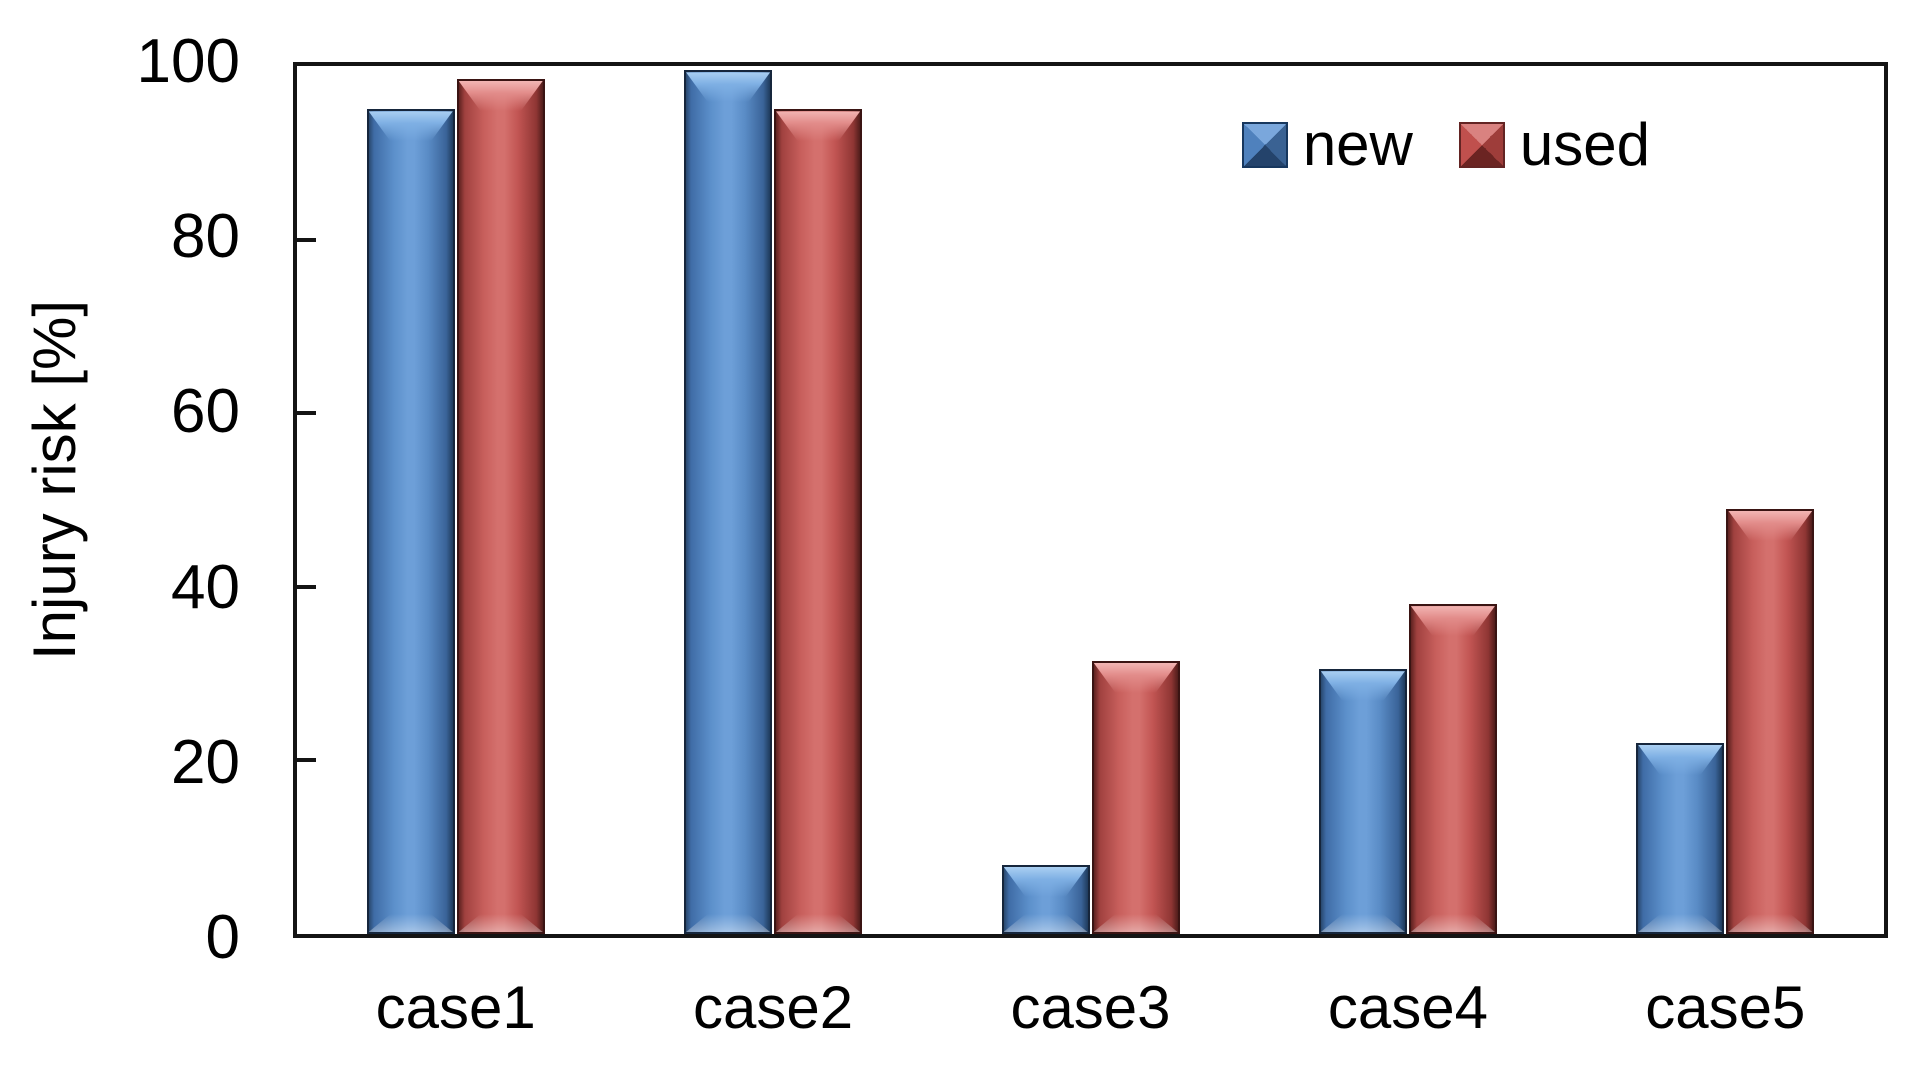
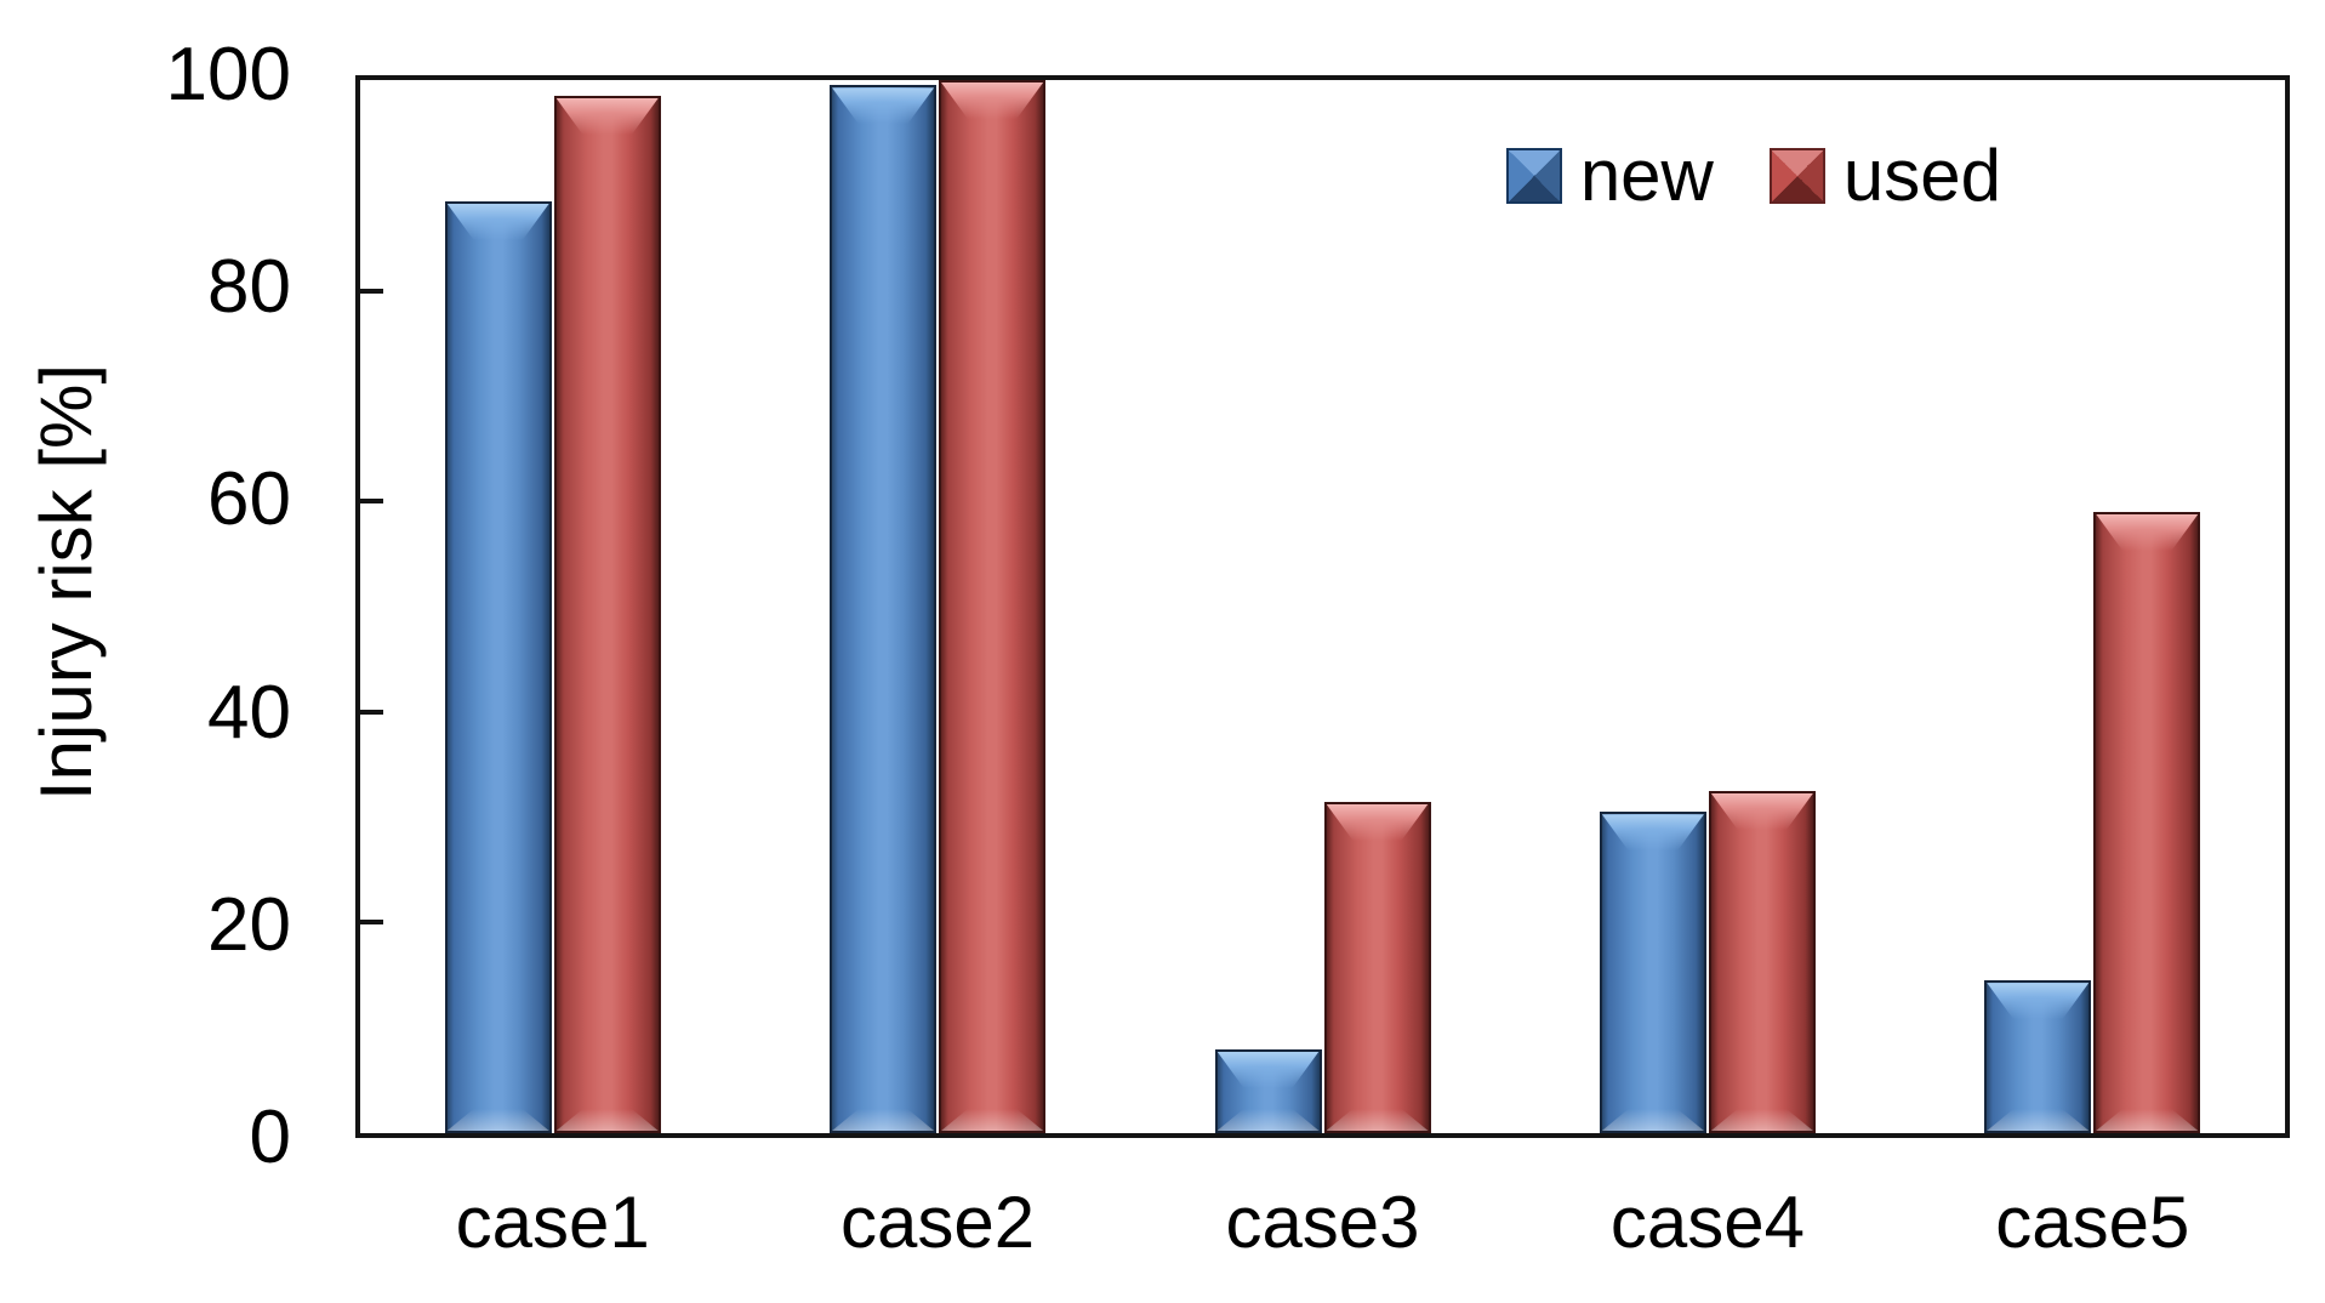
new/case1: 95 -> 88
used/case2: 95 -> 100
used/case4: 38 -> 32
new/case5: 22 -> 14
used/case5: 49 -> 59
